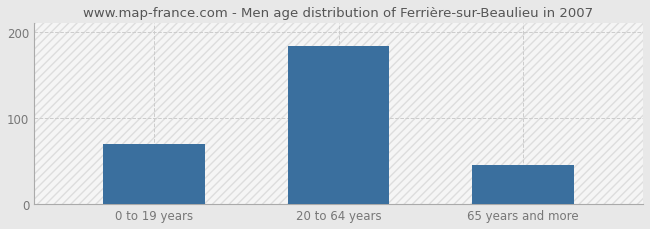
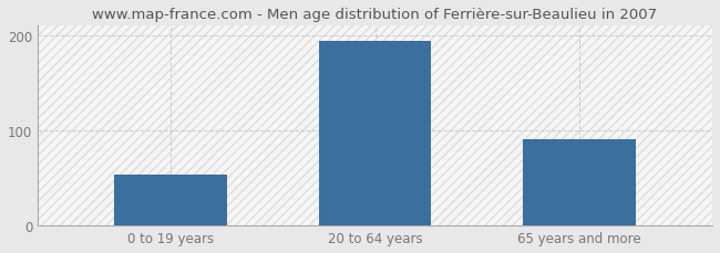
0 to 19 years: 70 -> 54
20 to 64 years: 183 -> 194
65 years and more: 45 -> 90
